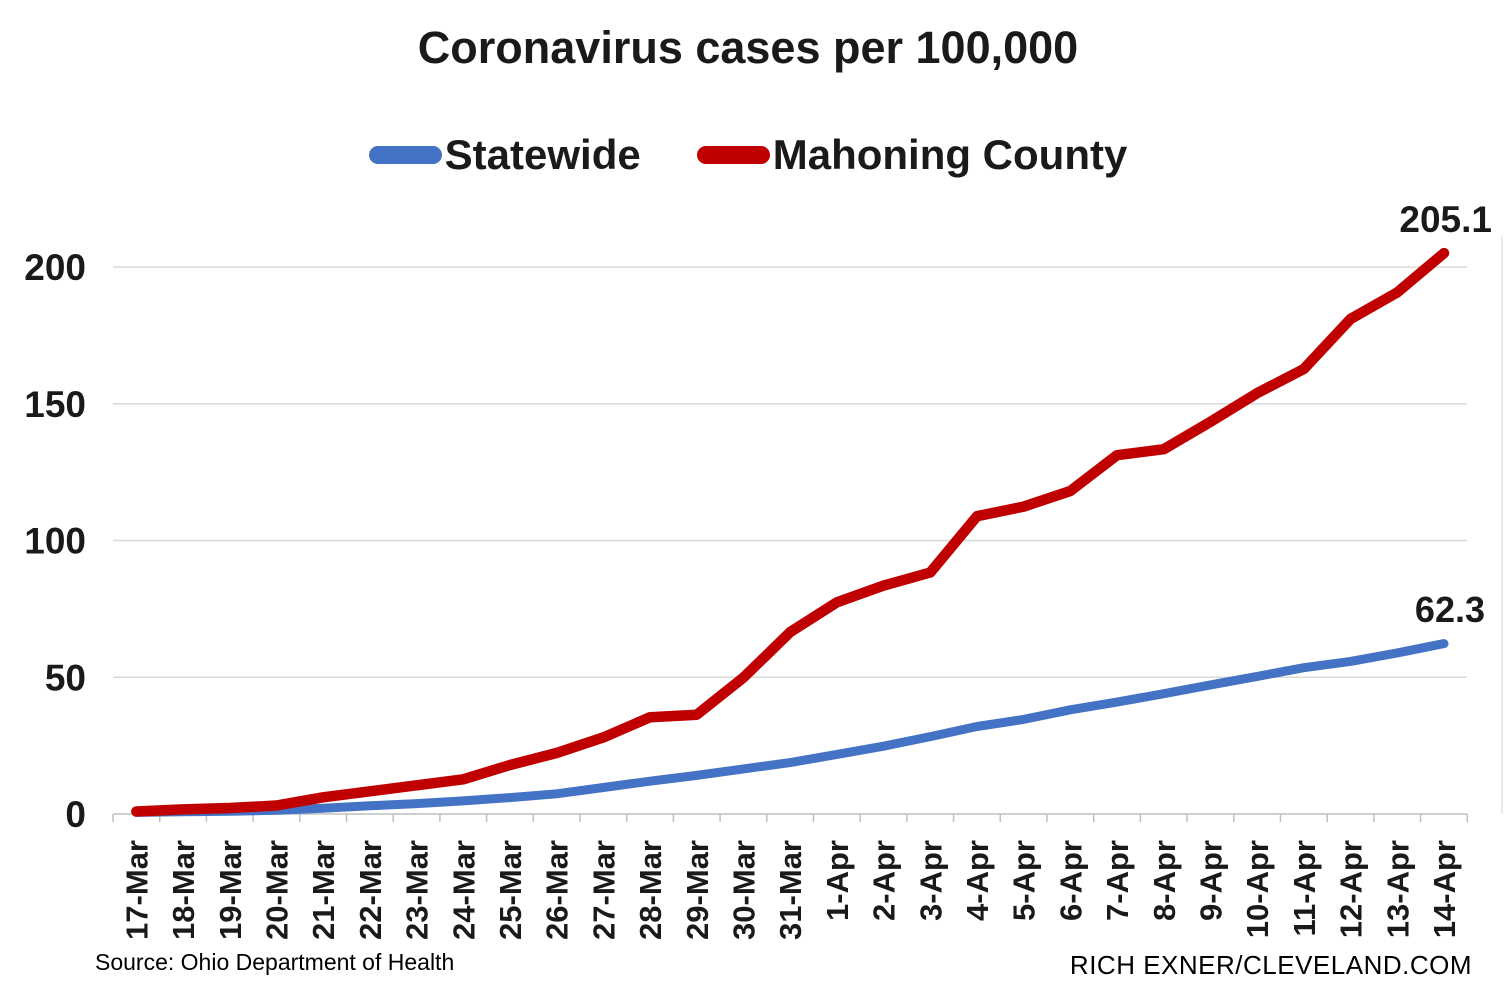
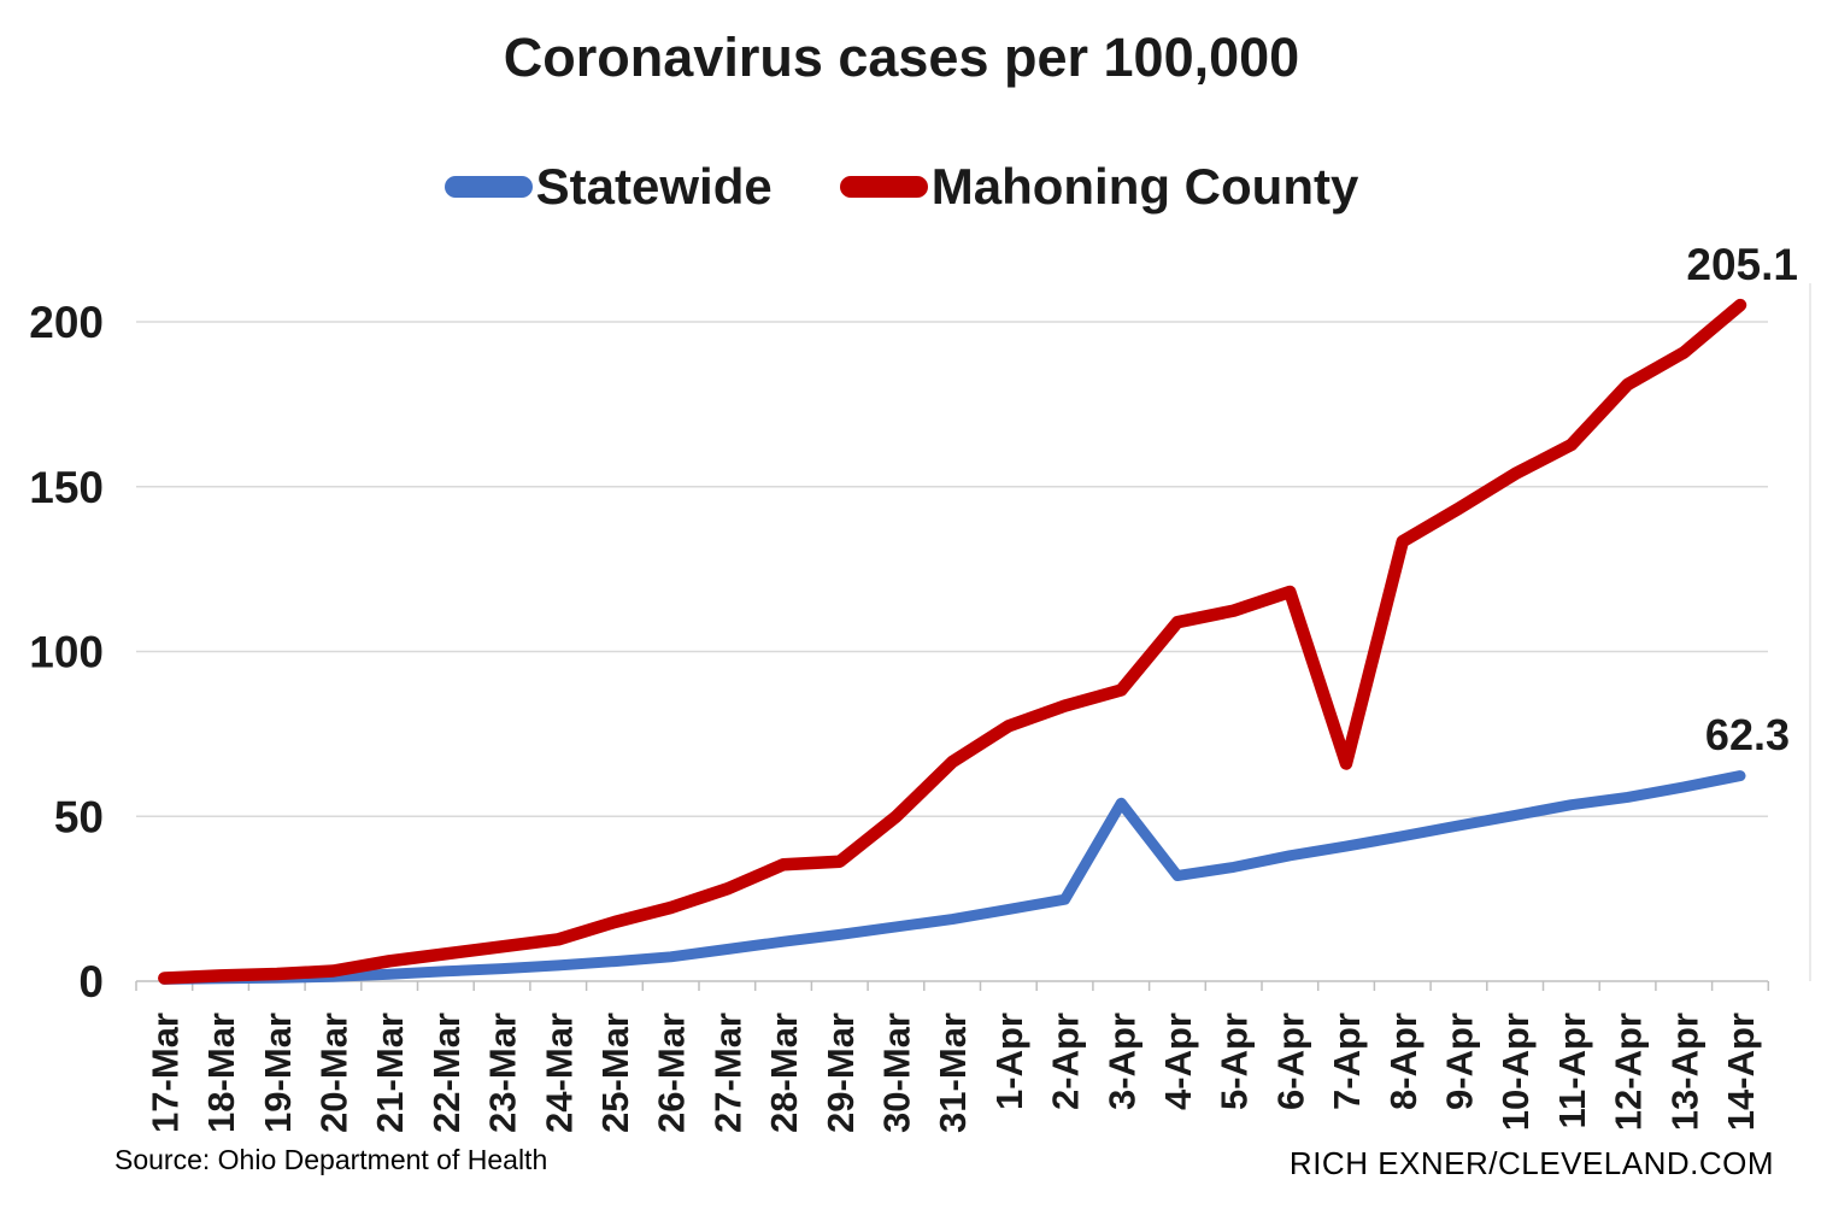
Statewide/3-Apr: 28 -> 54
Mahoning County/7-Apr: 131 -> 66
